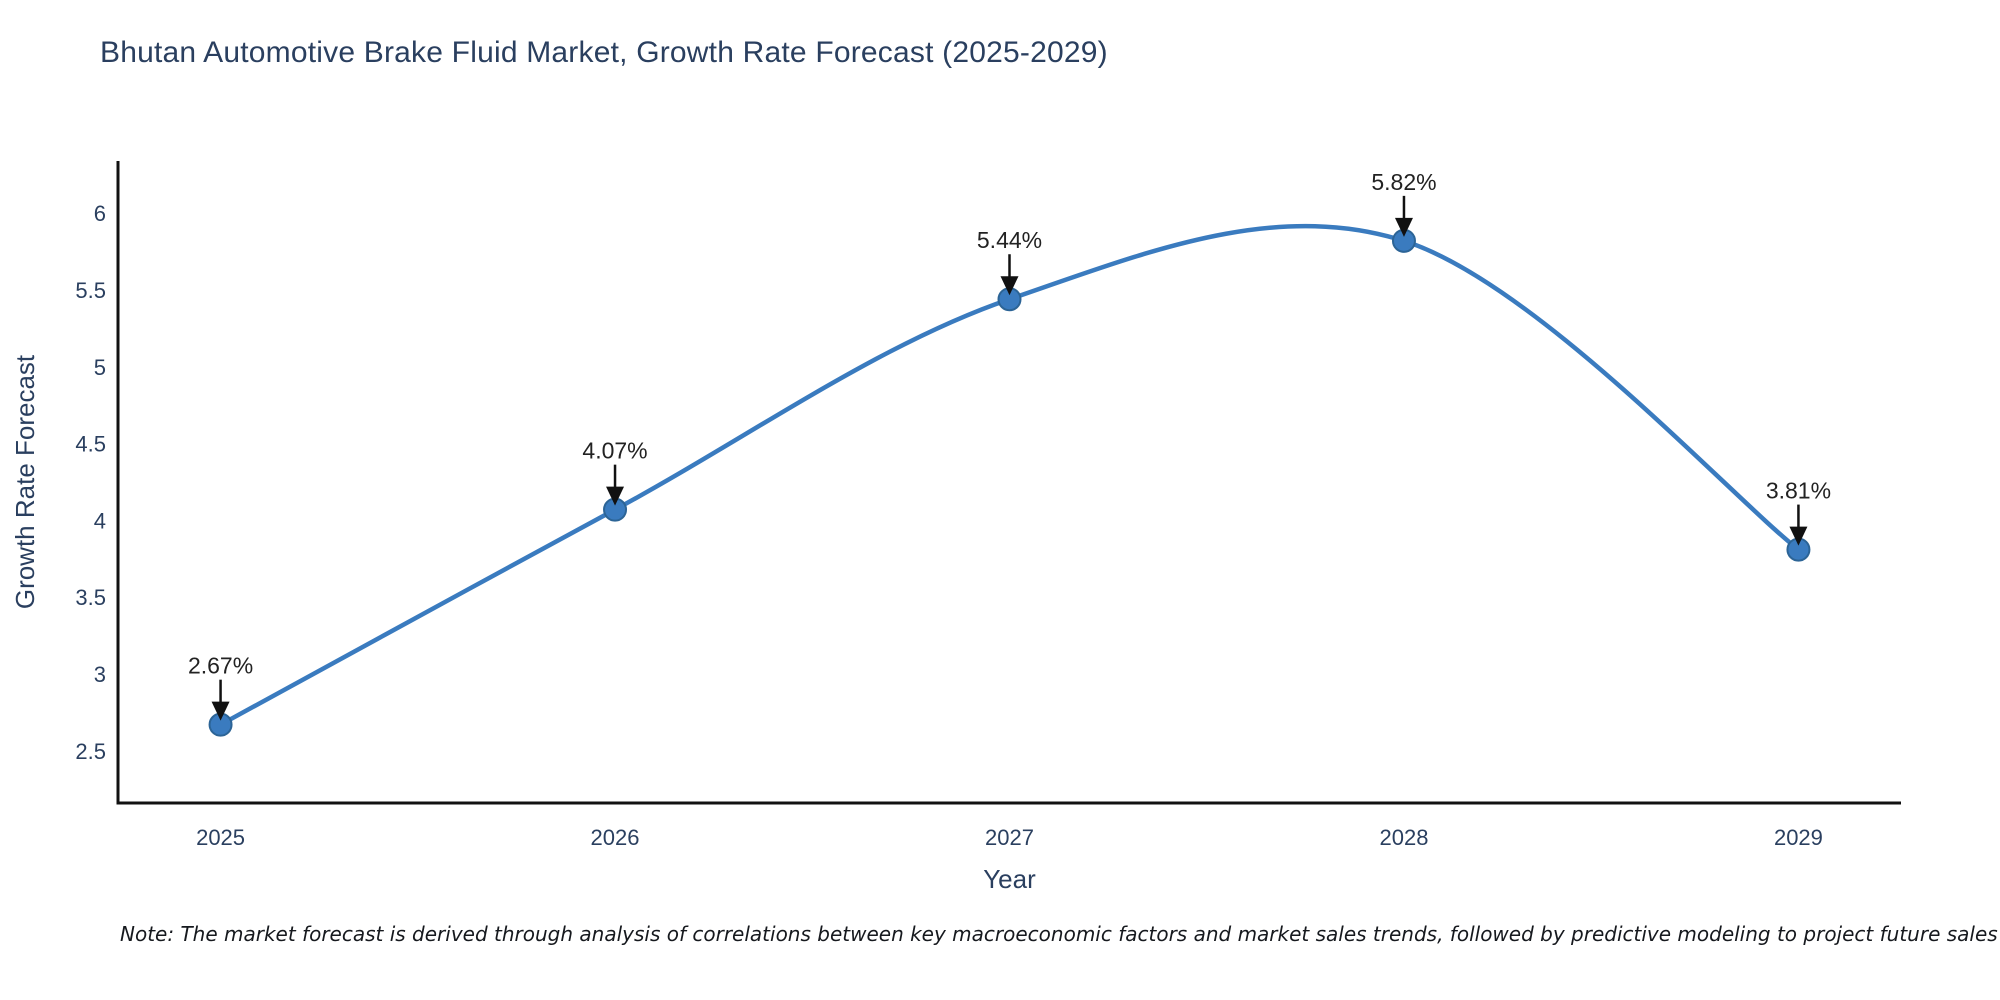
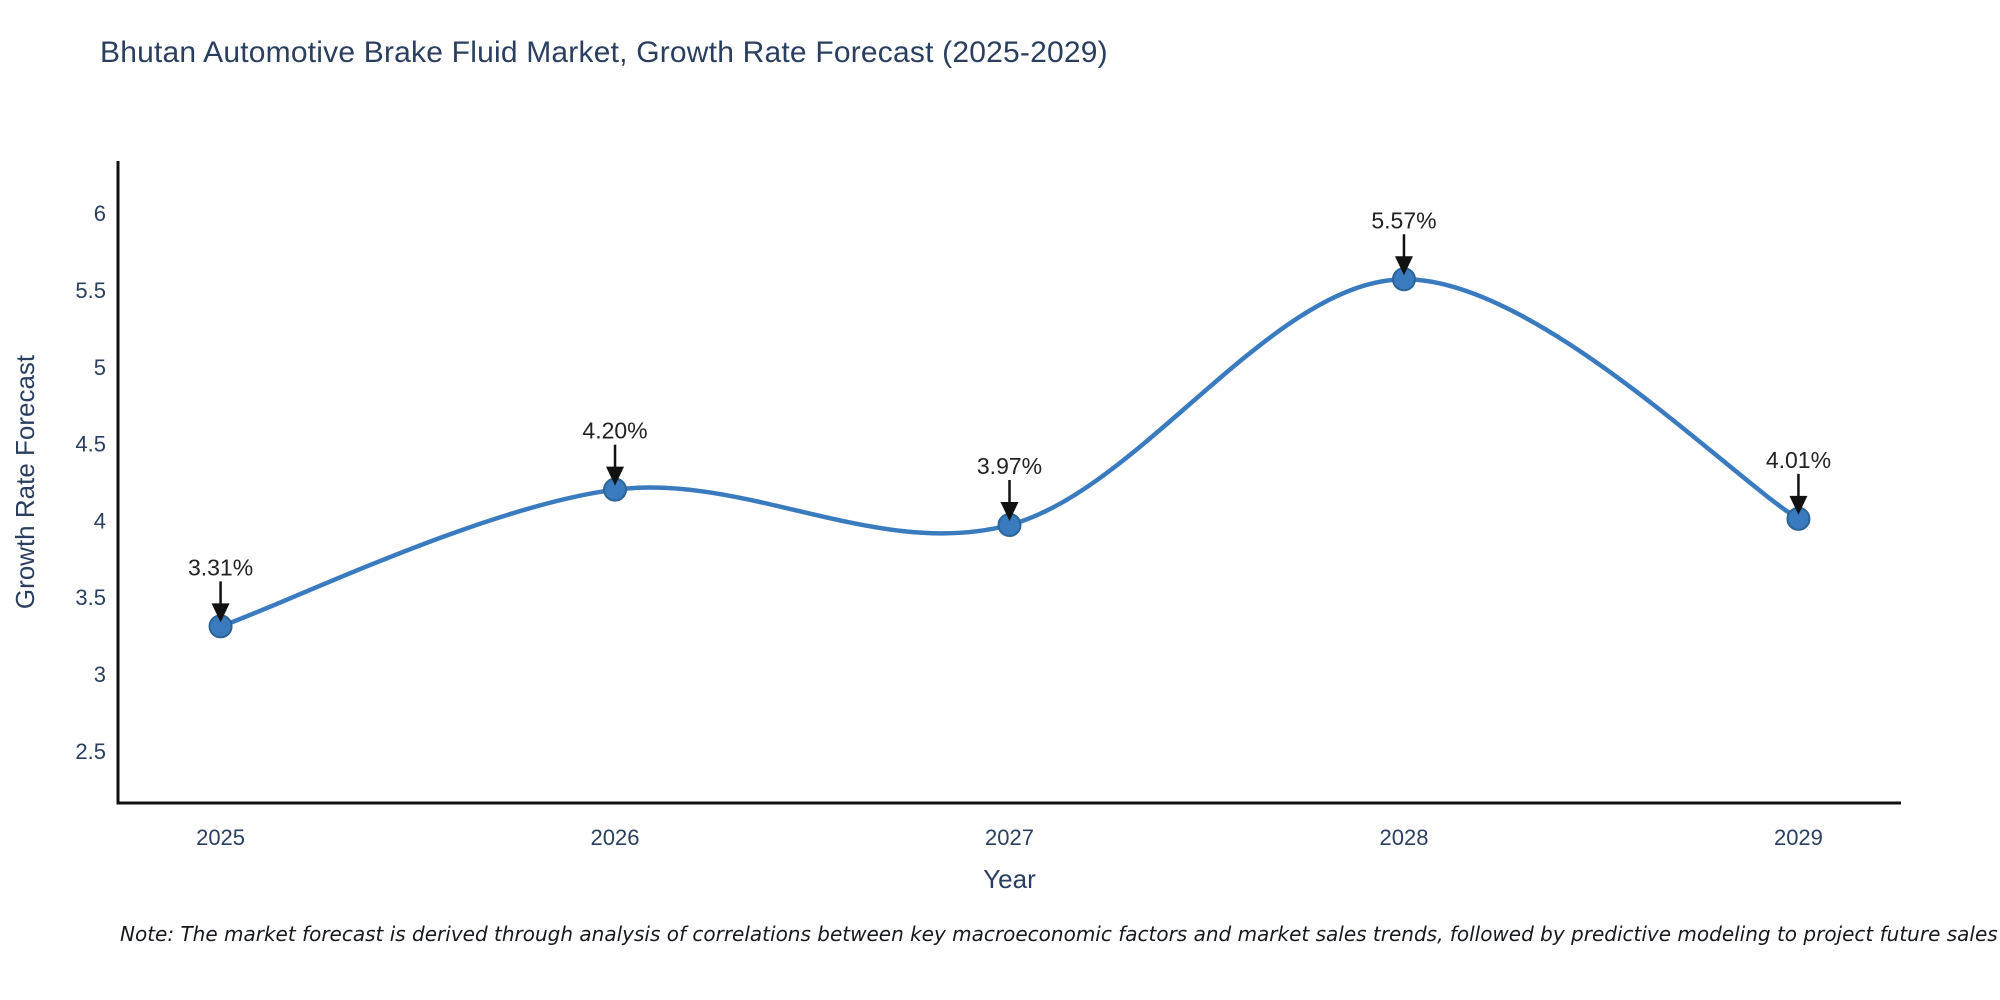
2025: 2.67% -> 3.31%
2026: 4.07% -> 4.20%
2027: 5.44% -> 3.97%
2028: 5.82% -> 5.57%
2029: 3.81% -> 4.01%
